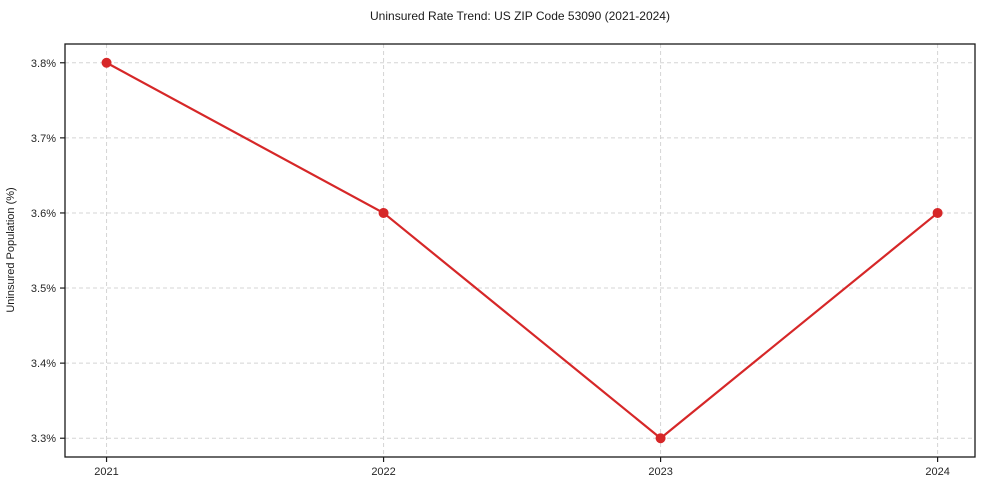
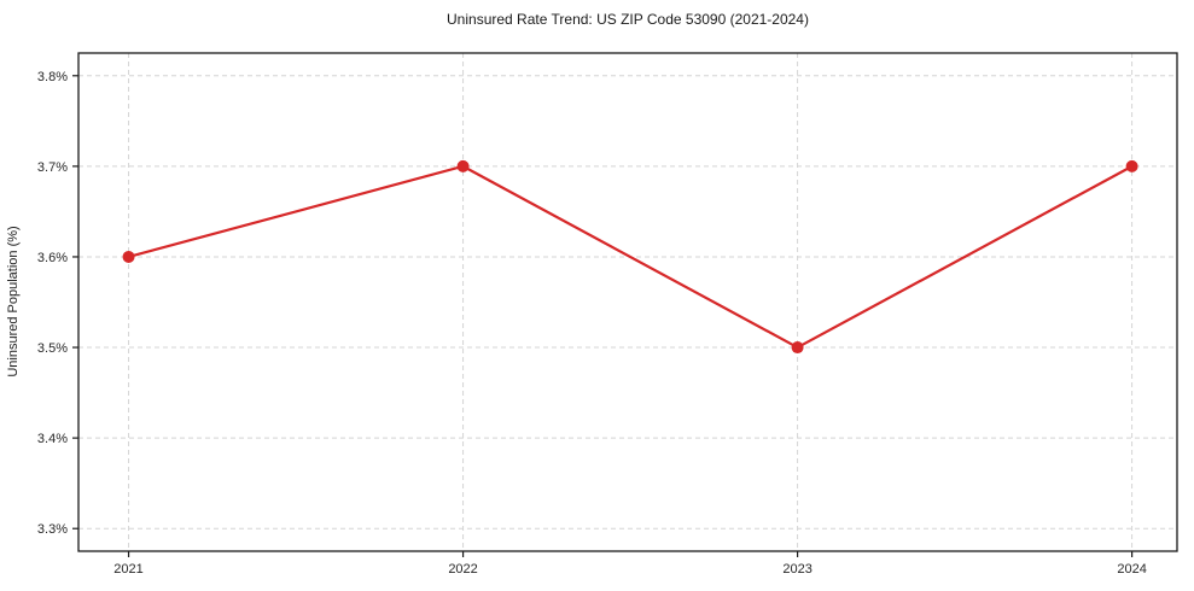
2021: 3.8% -> 3.6%
2022: 3.6% -> 3.7%
2023: 3.3% -> 3.5%
2024: 3.6% -> 3.7%
